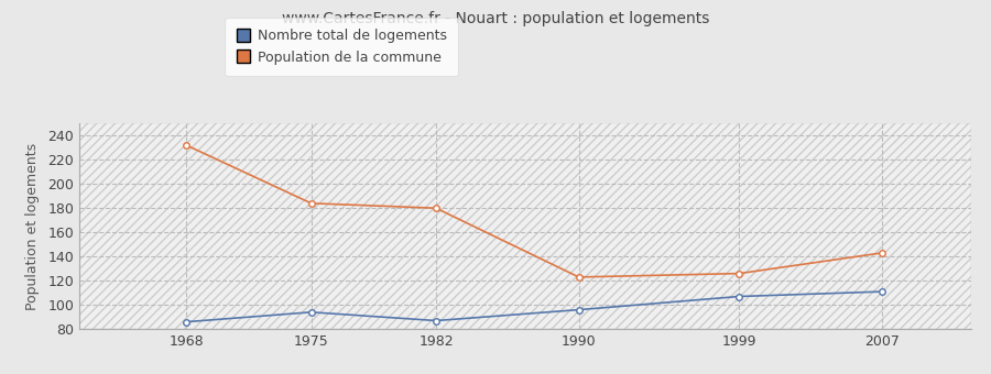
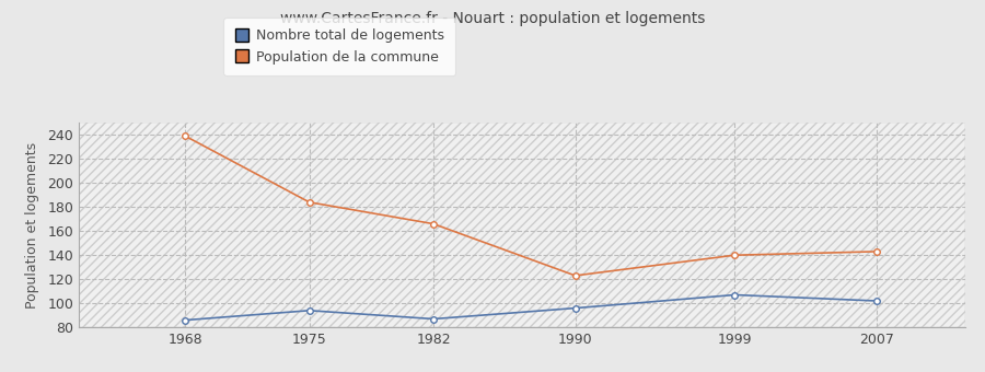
Population de la commune/1968: 232 -> 239
Population de la commune/1982: 180 -> 166
Population de la commune/1999: 126 -> 140
Nombre total de logements/2007: 111 -> 102
